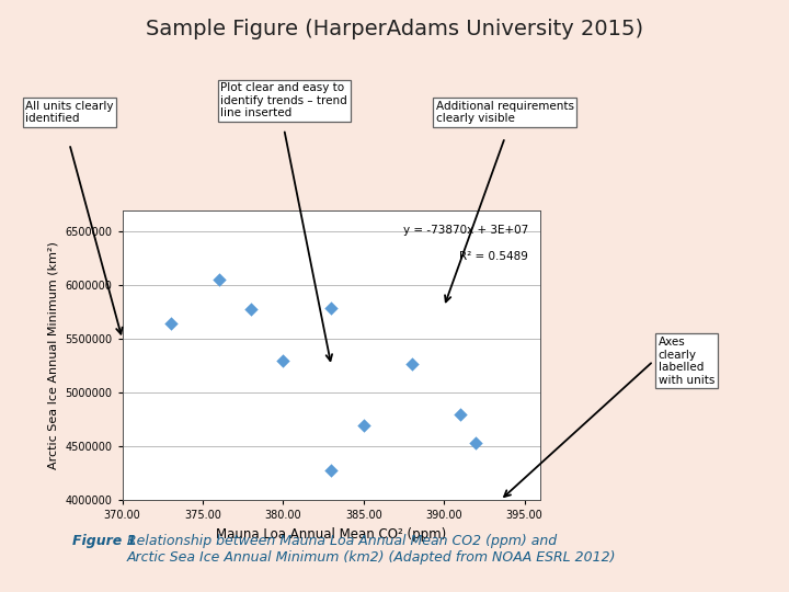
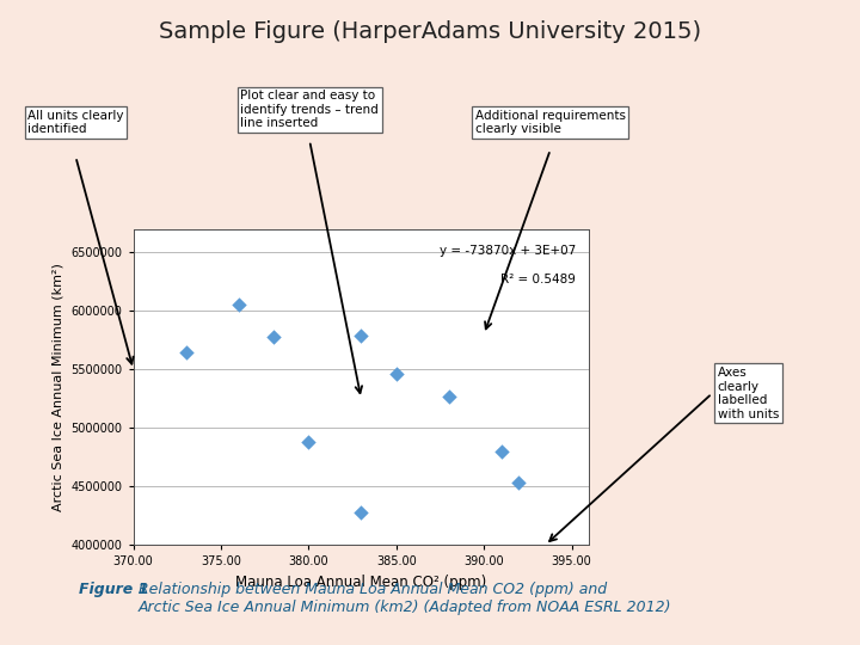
380.00: 5300000 -> 4880000
385.00: 4700000 -> 5460000
